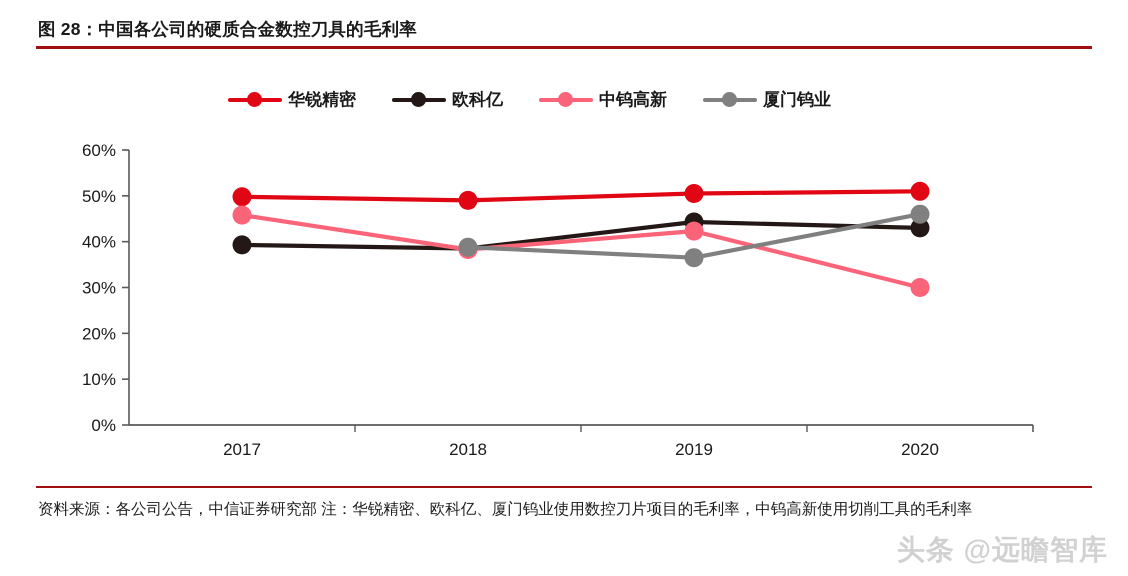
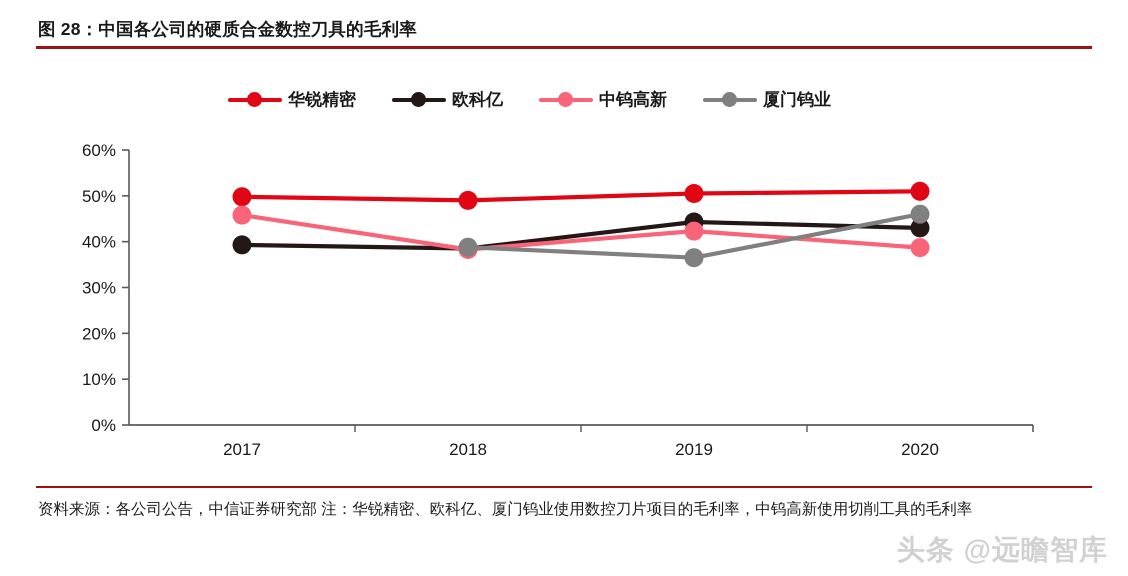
中钨高新/2020: 30% -> 39%
